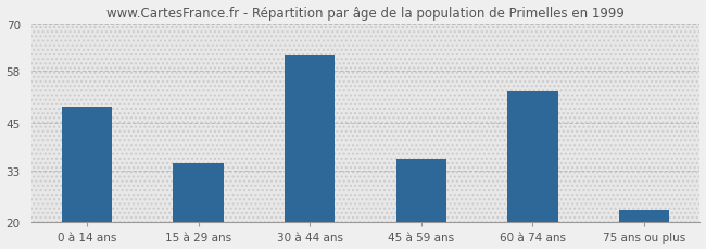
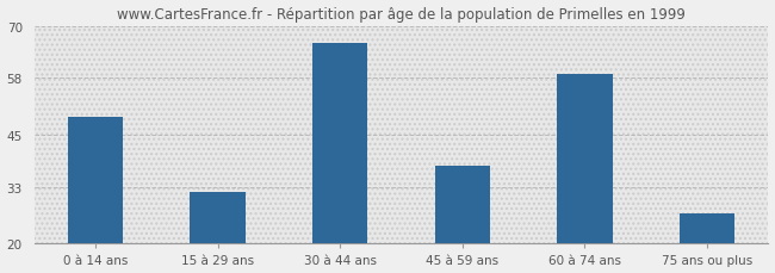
15 à 29 ans: 35 -> 32
30 à 44 ans: 62 -> 66
45 à 59 ans: 36 -> 38
60 à 74 ans: 53 -> 59
75 ans ou plus: 23 -> 27
